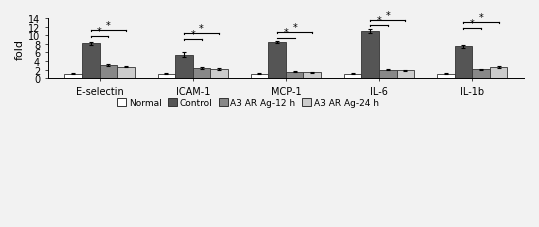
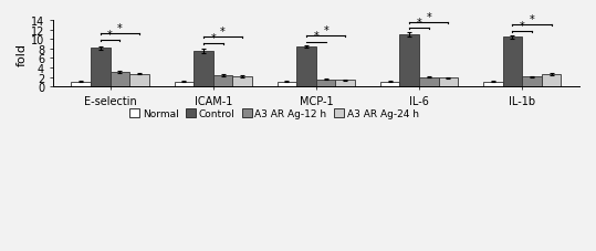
Control/ICAM-1: 5.5 -> 7.5
Control/IL-1b: 7.5 -> 10.5
